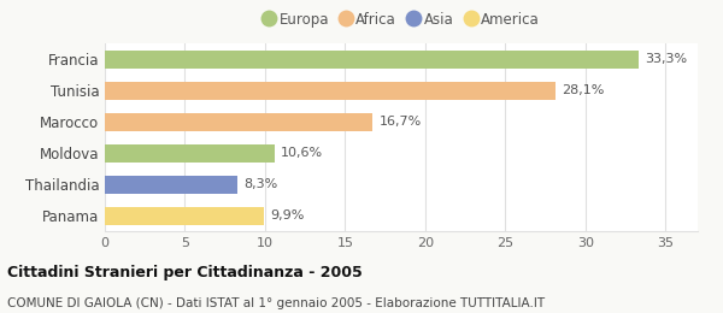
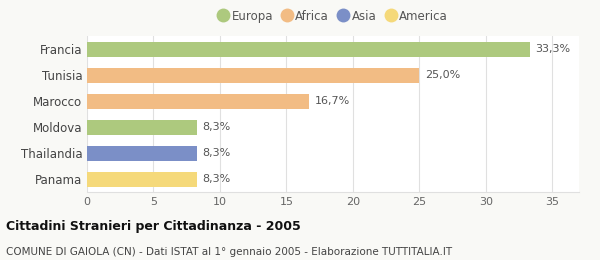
Tunisia: 28,1% -> 25,0%
Moldova: 10,6% -> 8,3%
Panama: 9,9% -> 8,3%
